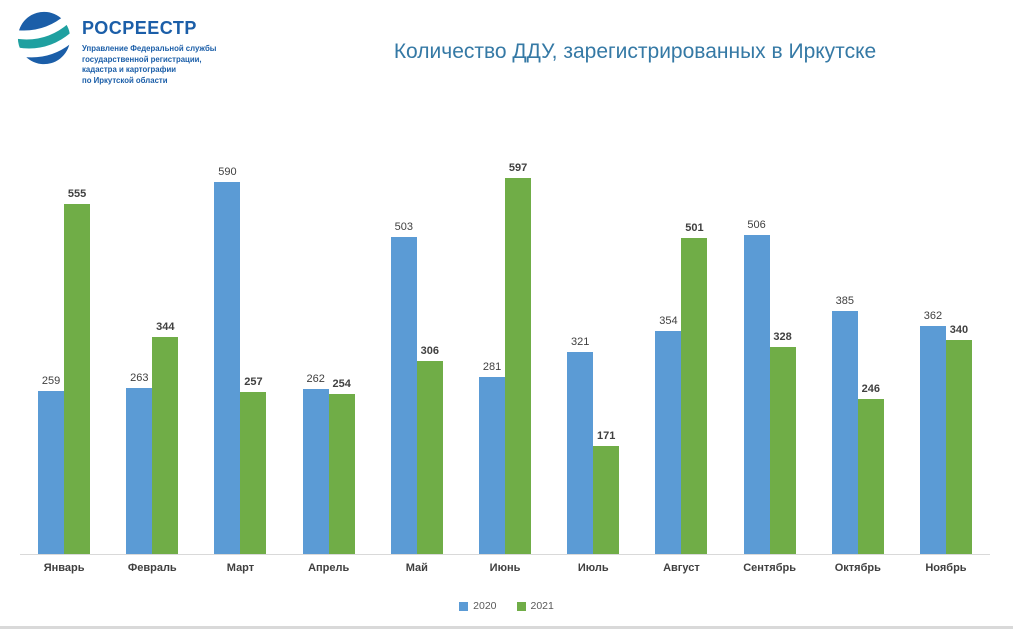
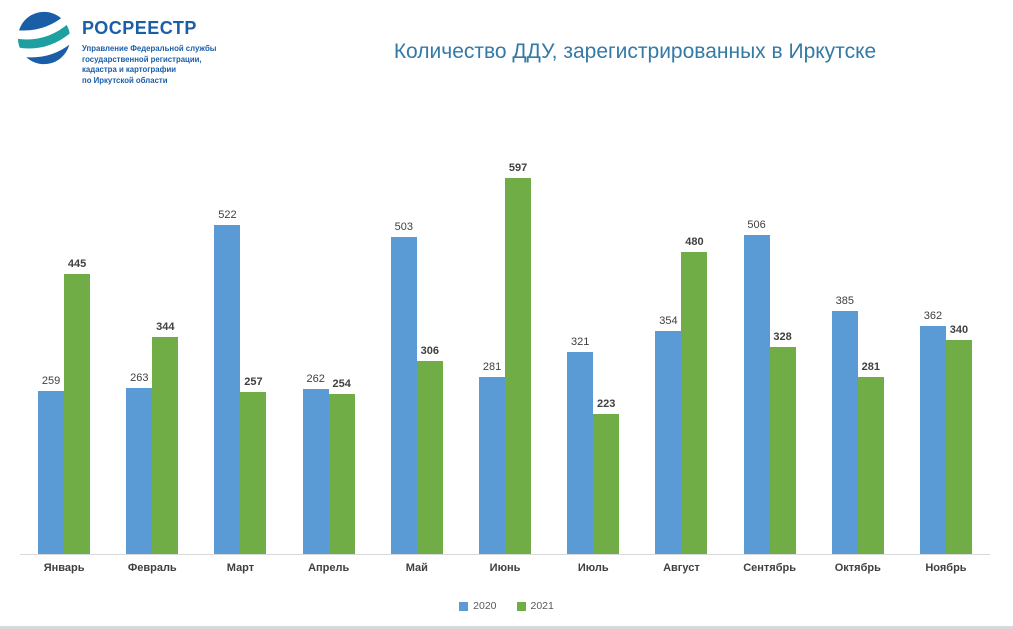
2021/Январь: 555 -> 445
2020/Март: 590 -> 522
2021/Июль: 171 -> 223
2021/Август: 501 -> 480
2021/Октябрь: 246 -> 281
